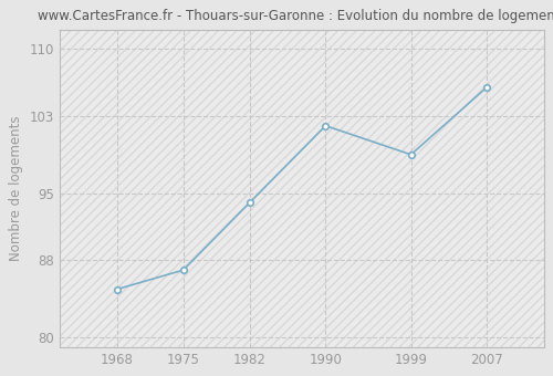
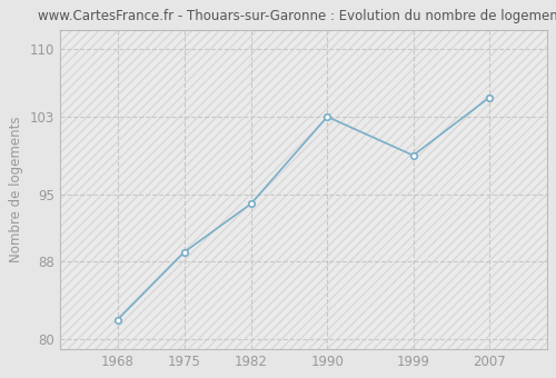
1968: 85 -> 82
1975: 87 -> 89
1990: 102 -> 103
2007: 106 -> 105
